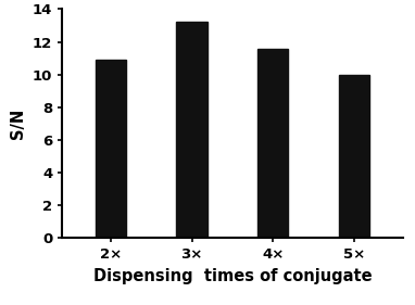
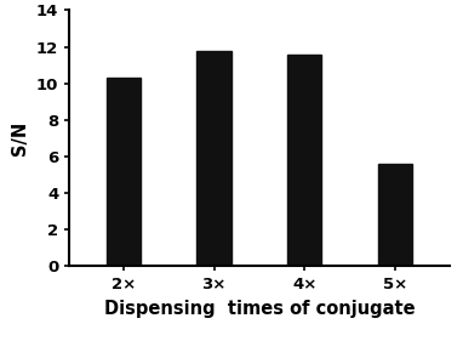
2×: 10.9 -> 10.3
3×: 13.2 -> 11.8
5×: 10.0 -> 5.6
